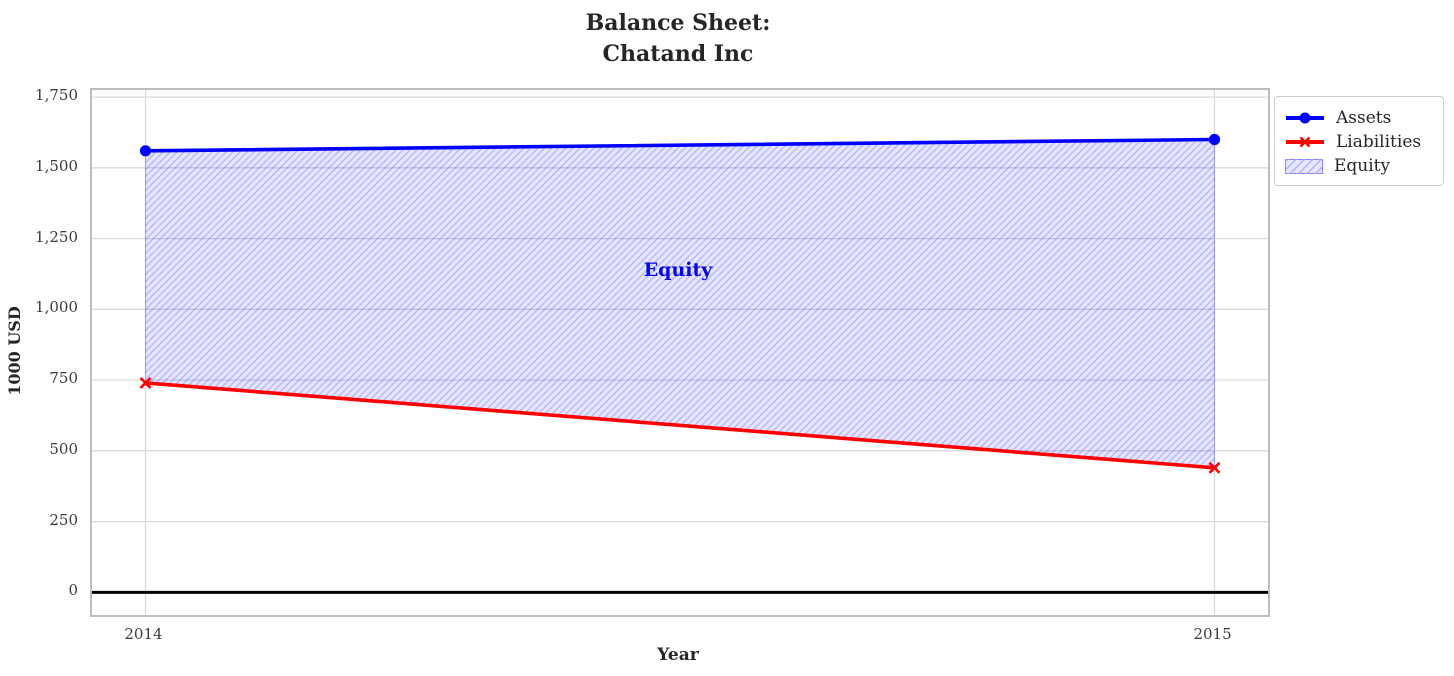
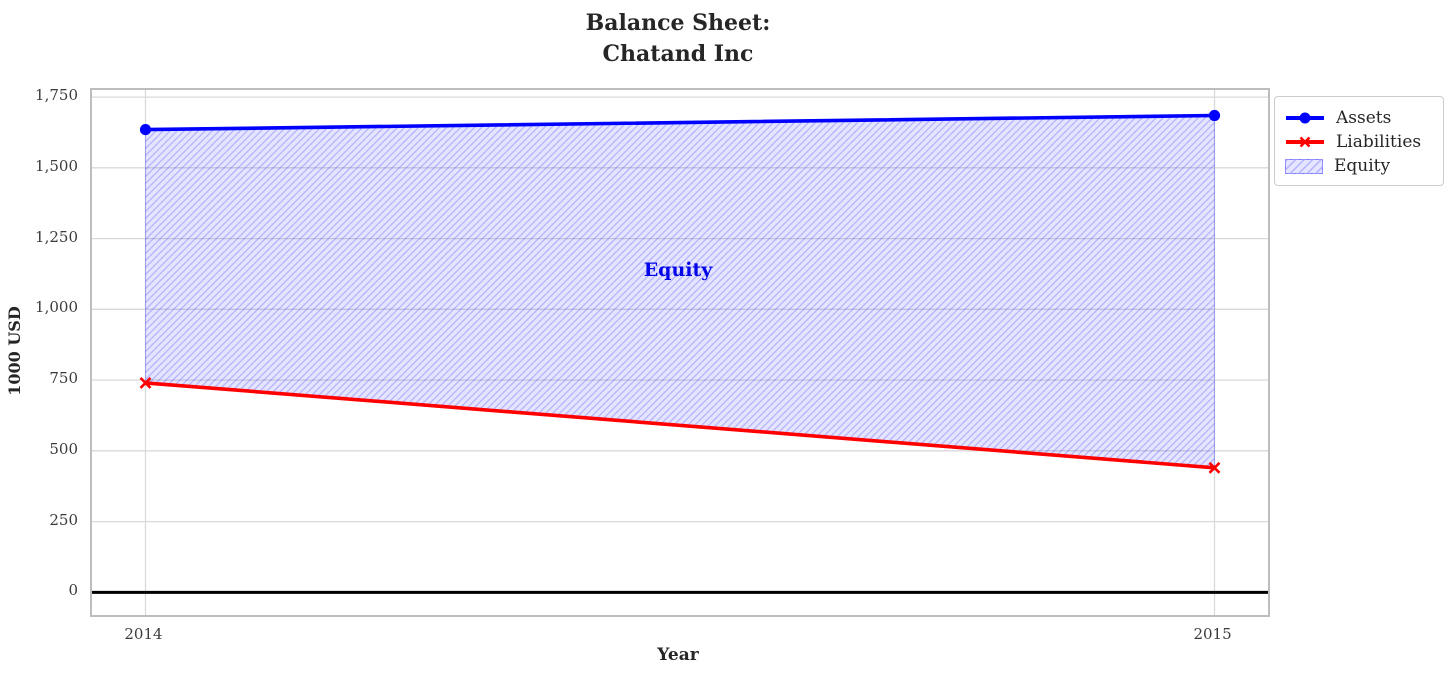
Assets/2014: 1560 -> 1640
Assets/2015: 1600 -> 1680
